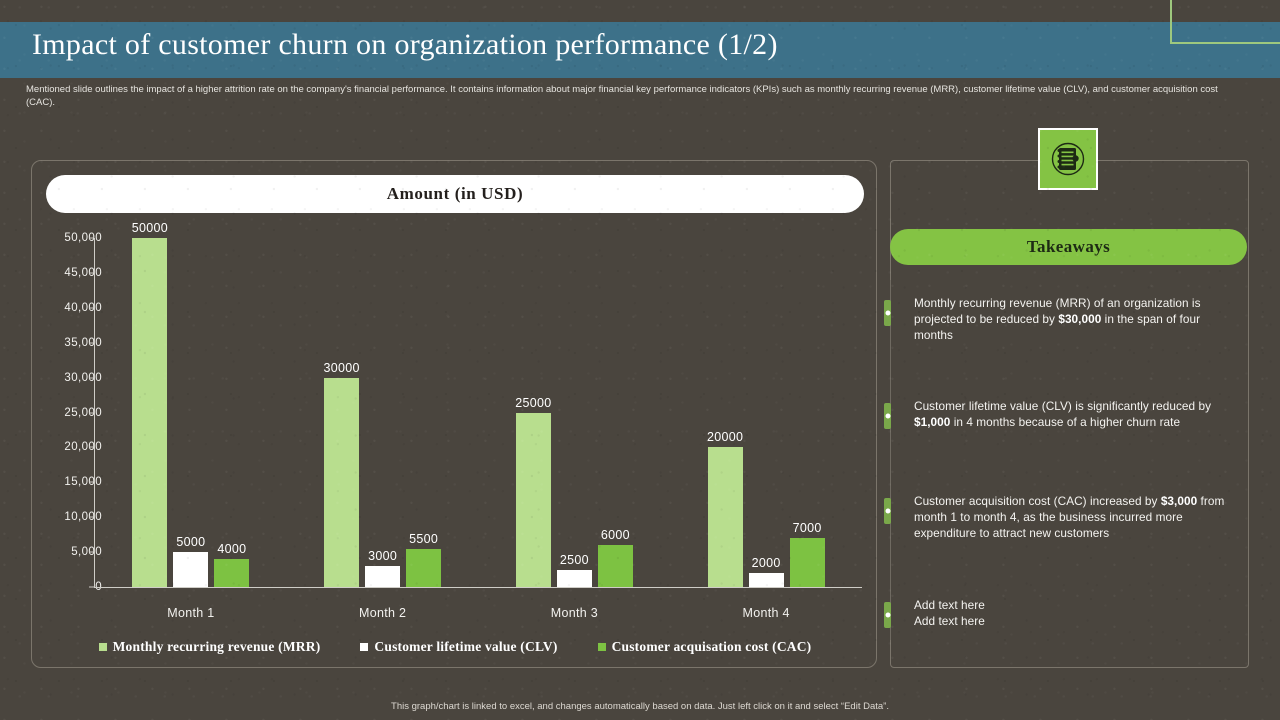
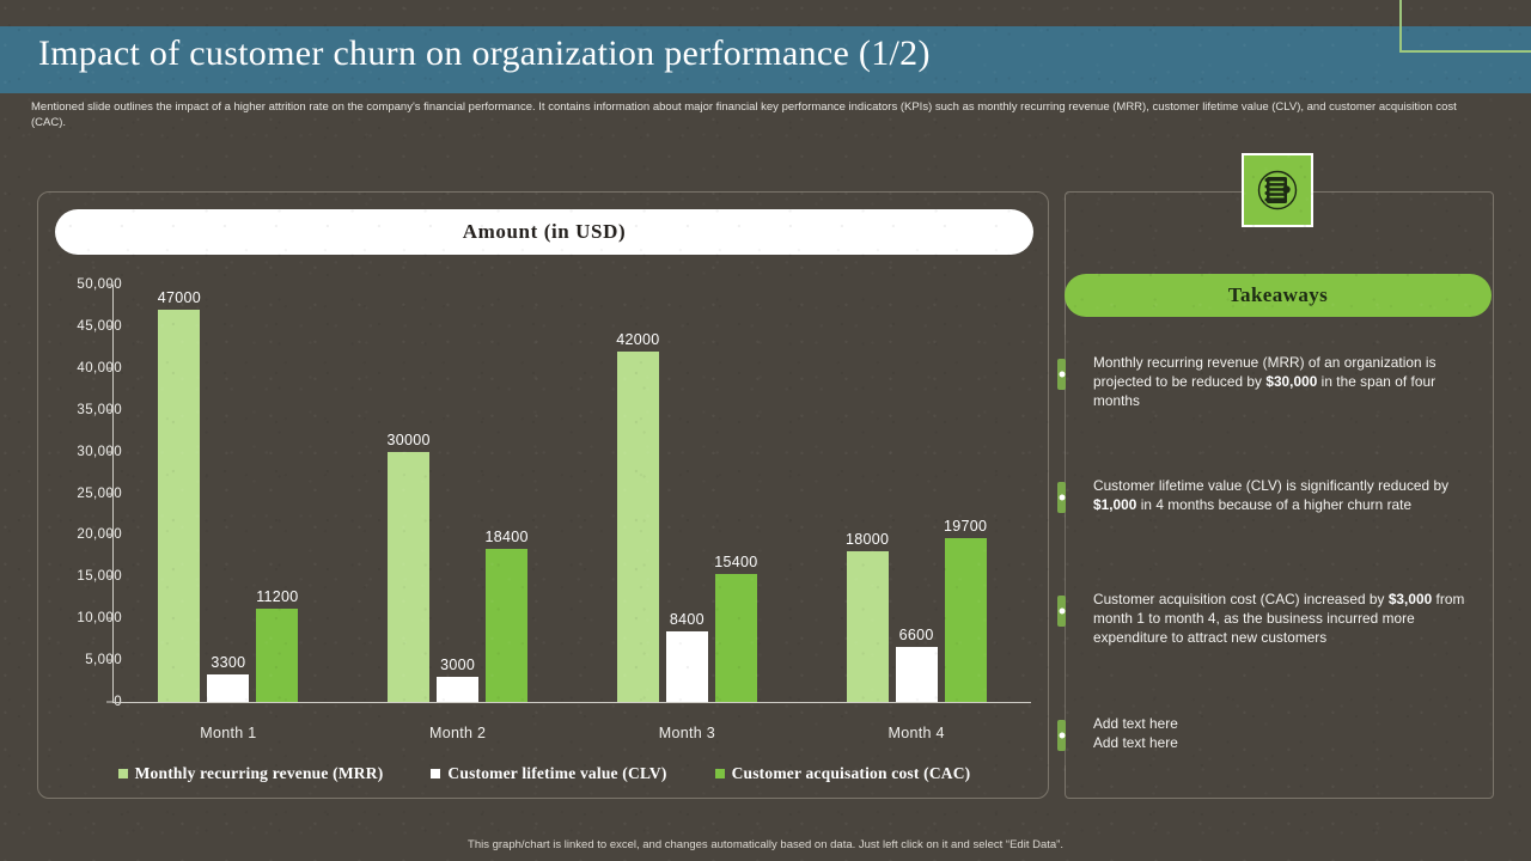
Monthly recurring revenue (MRR)/Month 1: 50000 -> 47000
Customer lifetime value (CLV)/Month 1: 5000 -> 3300
Customer acquisation cost (CAC)/Month 1: 4000 -> 11200
Customer acquisation cost (CAC)/Month 2: 5500 -> 18400
Monthly recurring revenue (MRR)/Month 3: 25000 -> 42000
Customer lifetime value (CLV)/Month 3: 2500 -> 8400
Customer acquisation cost (CAC)/Month 3: 6000 -> 15400
Monthly recurring revenue (MRR)/Month 4: 20000 -> 18000
Customer lifetime value (CLV)/Month 4: 2000 -> 6600
Customer acquisation cost (CAC)/Month 4: 7000 -> 19700
